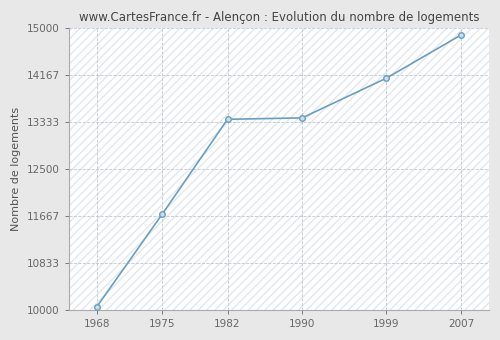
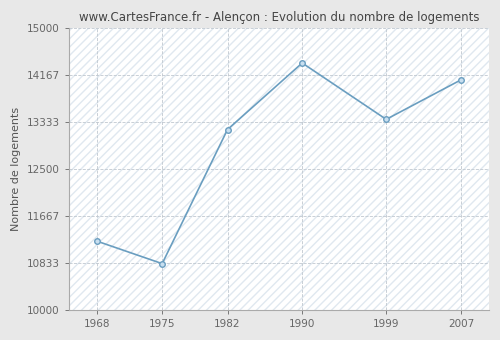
1968: 10060 -> 11220
1975: 11700 -> 10820
1982: 13380 -> 13200
1990: 13410 -> 14380
1999: 14110 -> 13380
2007: 14880 -> 14080
